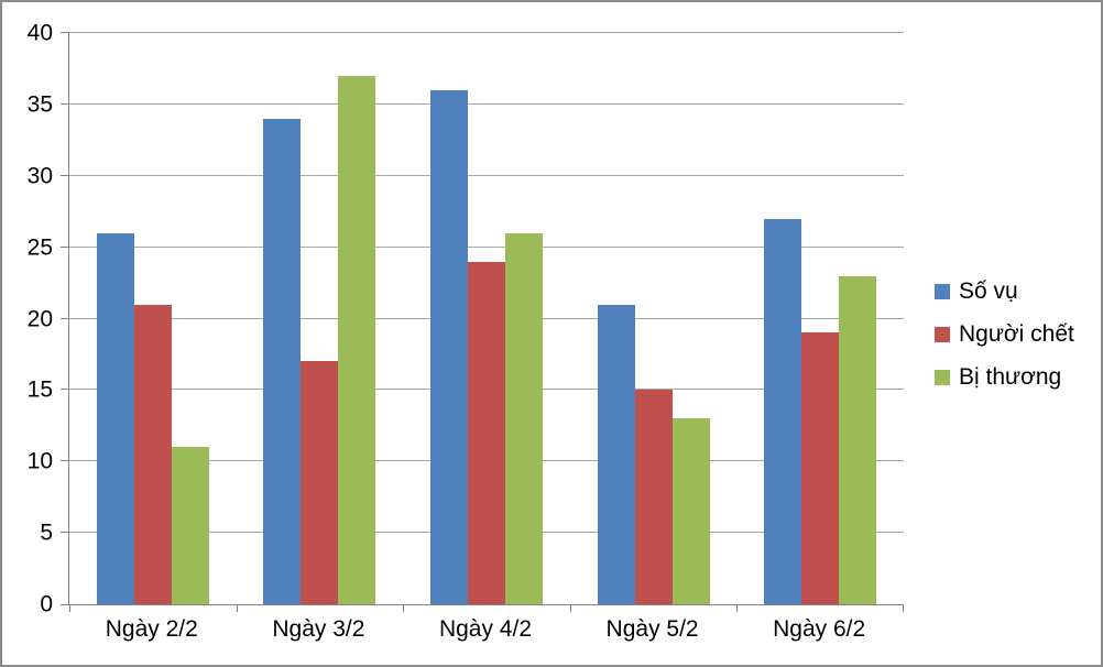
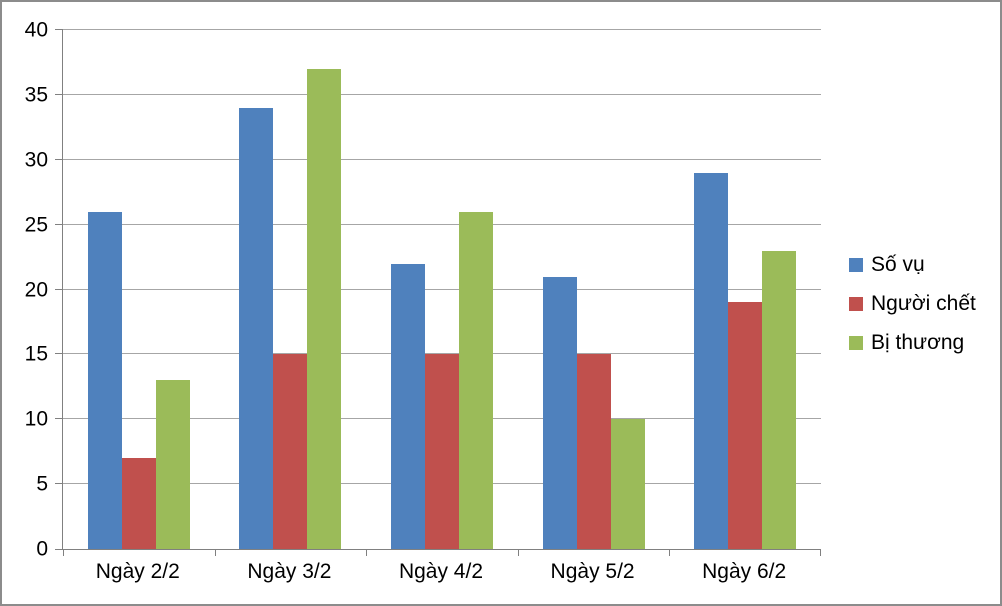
Người chết/Ngày 2/2: 21 -> 7
Bị thương/Ngày 2/2: 11 -> 13
Người chết/Ngày 3/2: 17 -> 15
Số vụ/Ngày 4/2: 36 -> 22
Người chết/Ngày 4/2: 24 -> 15
Bị thương/Ngày 5/2: 13 -> 10
Số vụ/Ngày 6/2: 27 -> 29
